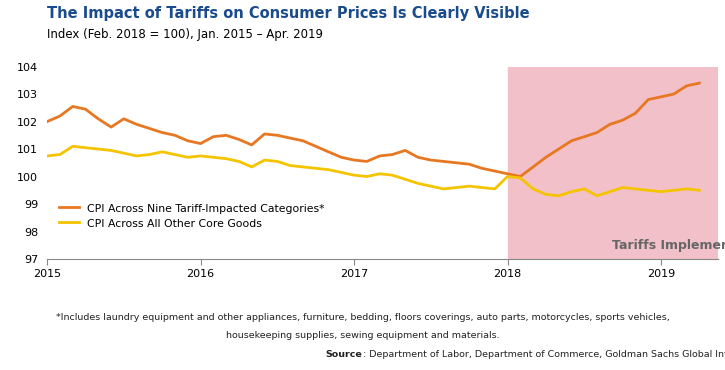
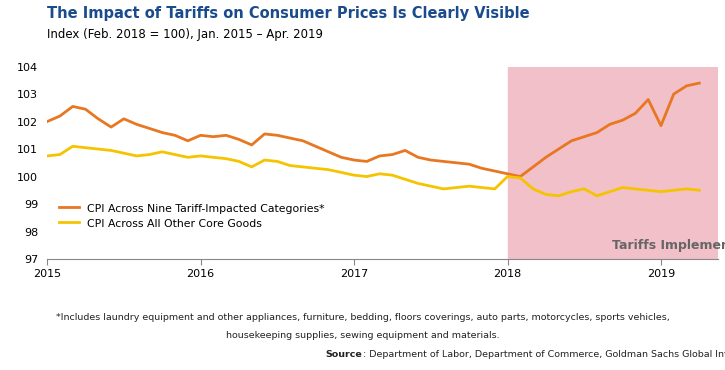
CPI Across Nine Tariff-Impacted Categories*/2016: 101.20 -> 101.50
CPI Across Nine Tariff-Impacted Categories*/2019: 102.90 -> 101.85
